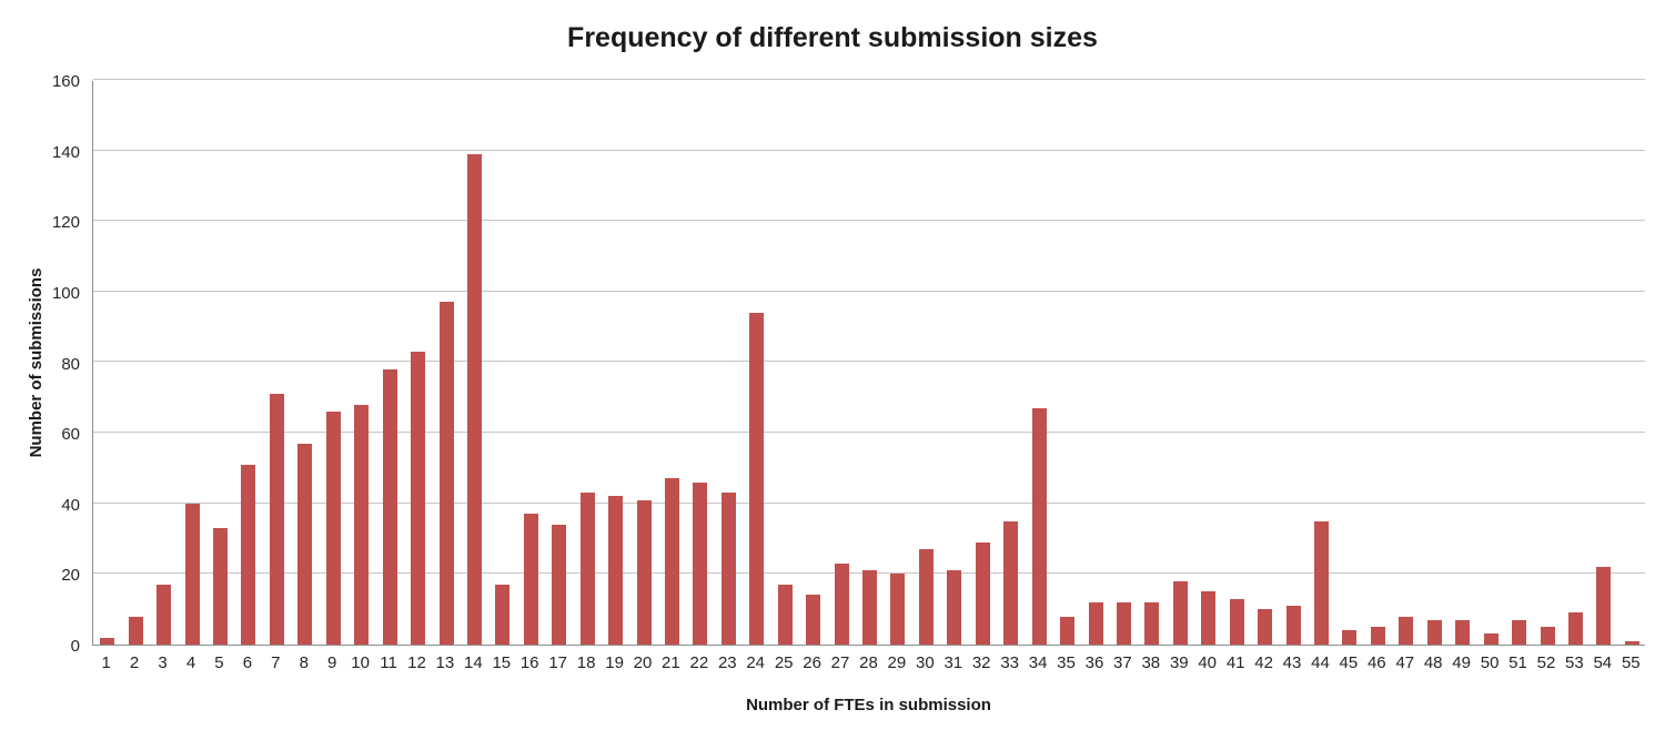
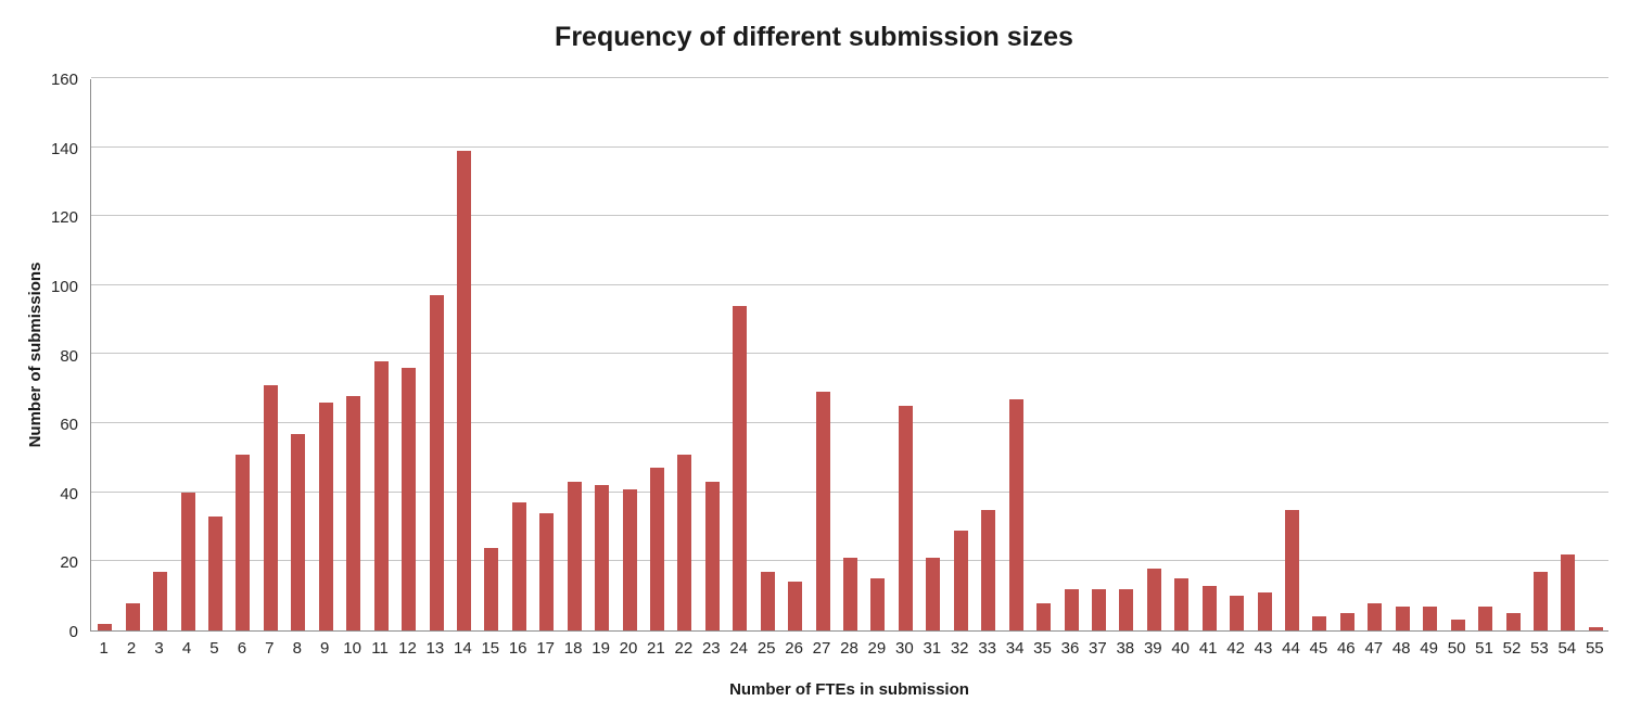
12: 83 -> 76
15: 17 -> 24
22: 46 -> 51
27: 23 -> 69
29: 20 -> 15
30: 27 -> 65
53: 9 -> 17
